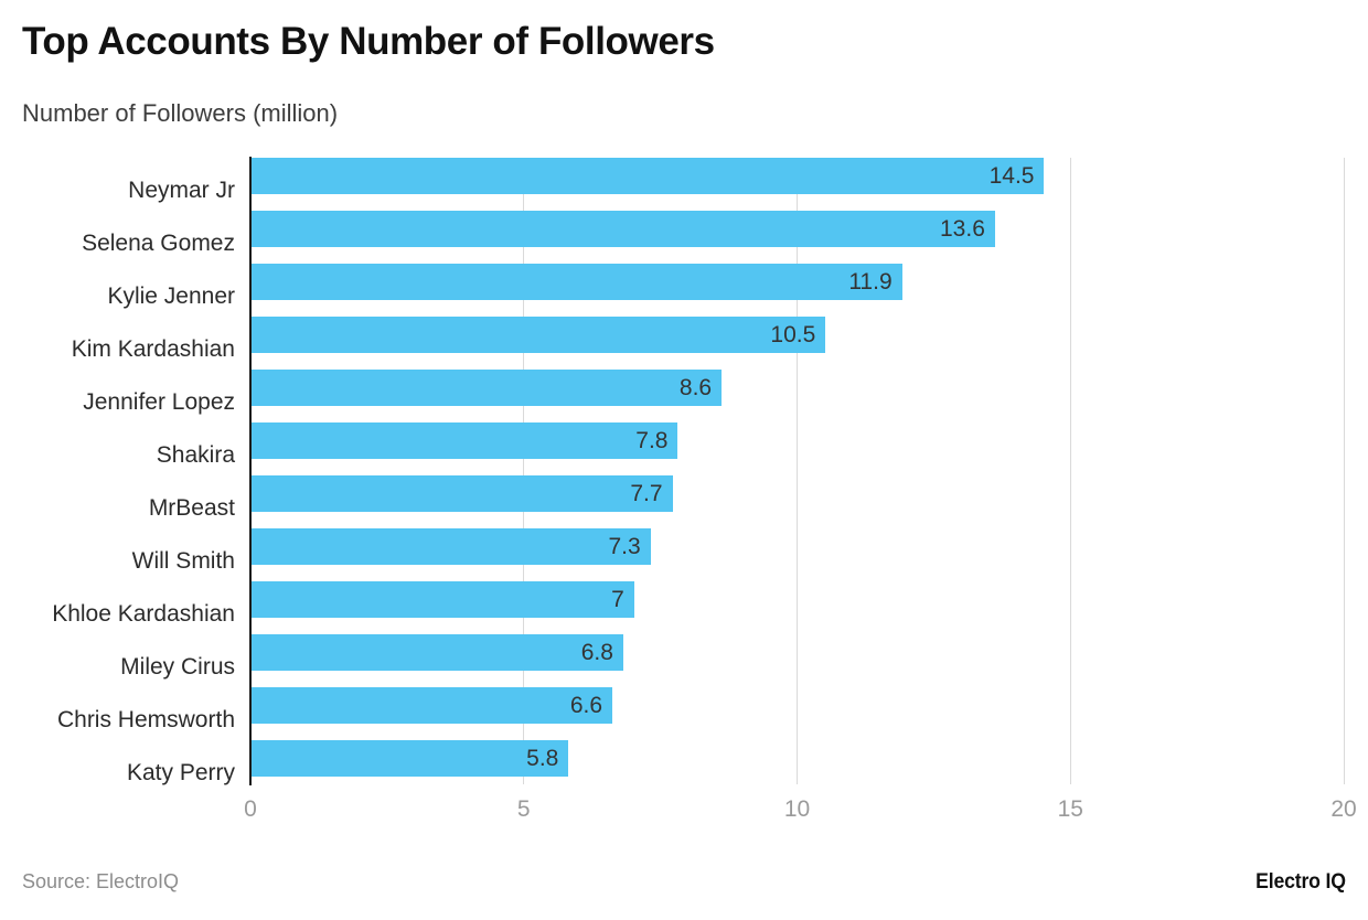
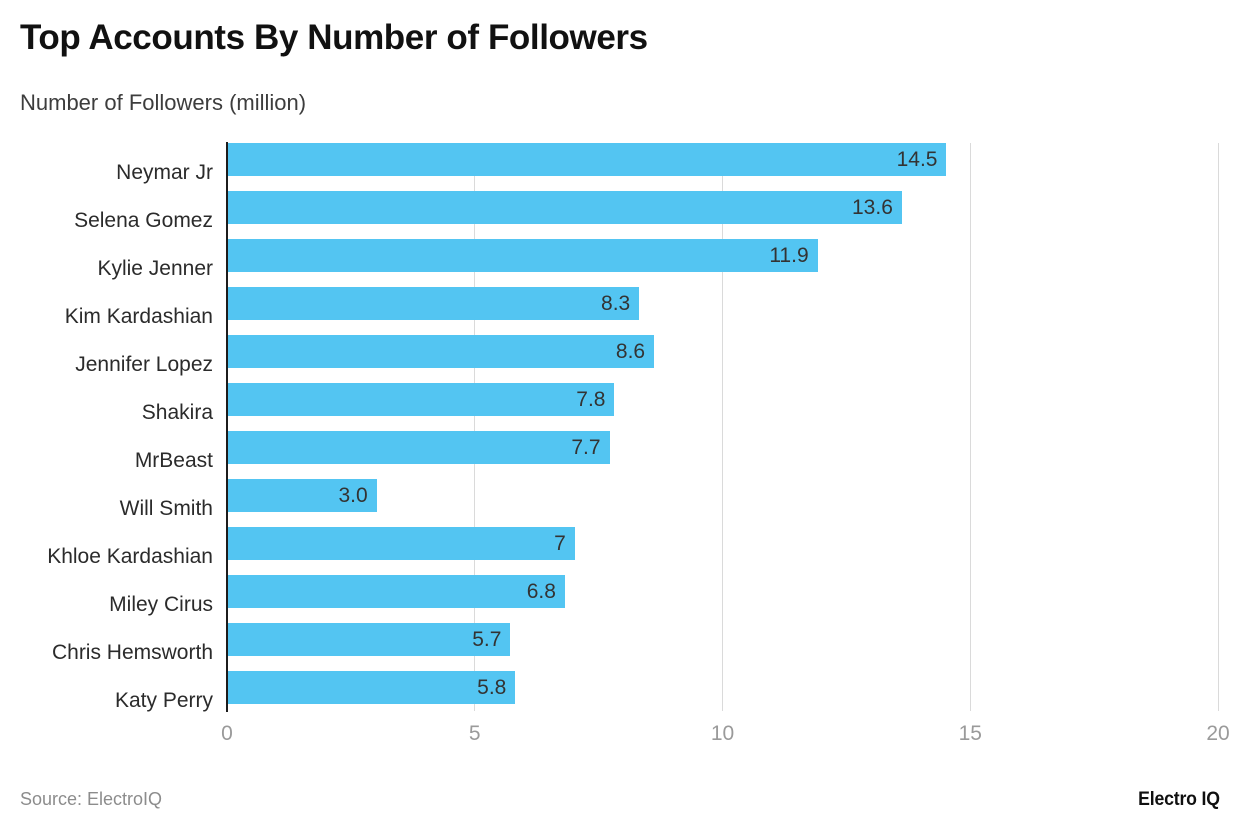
Kim Kardashian: 10.5 -> 8.3
Will Smith: 7.3 -> 3.0
Chris Hemsworth: 6.6 -> 5.7
